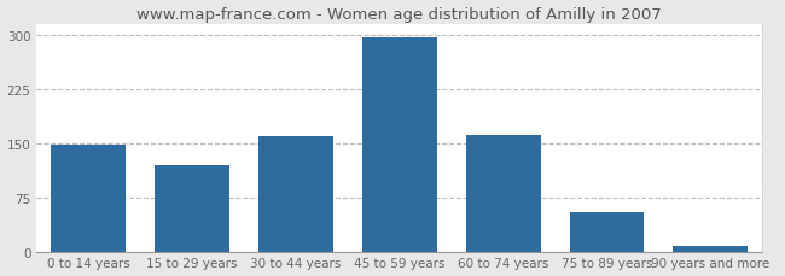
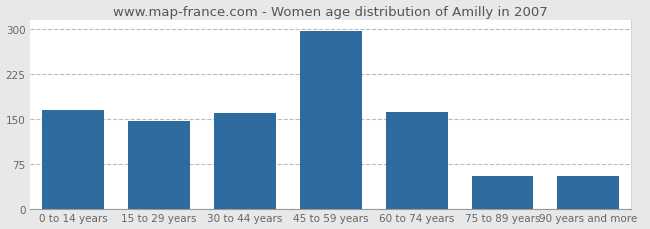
0 to 14 years: 148 -> 164
15 to 29 years: 120 -> 146
90 years and more: 8 -> 54
